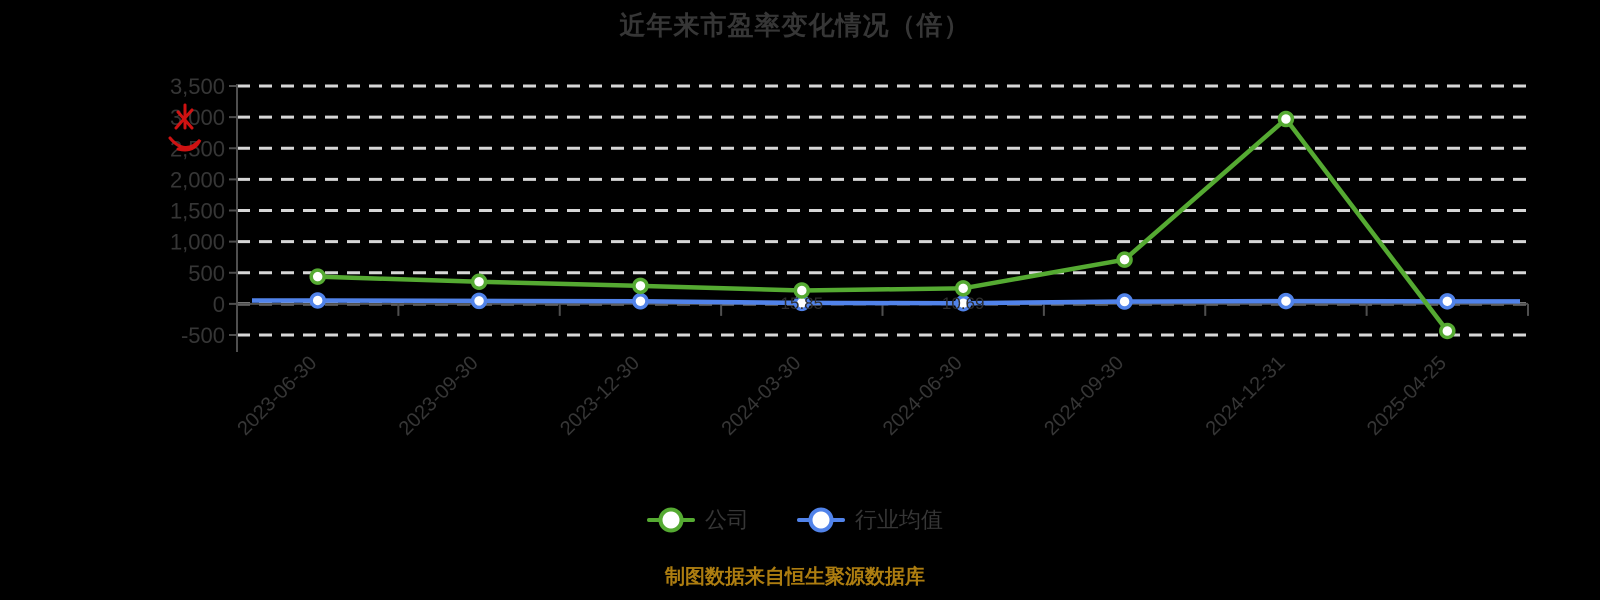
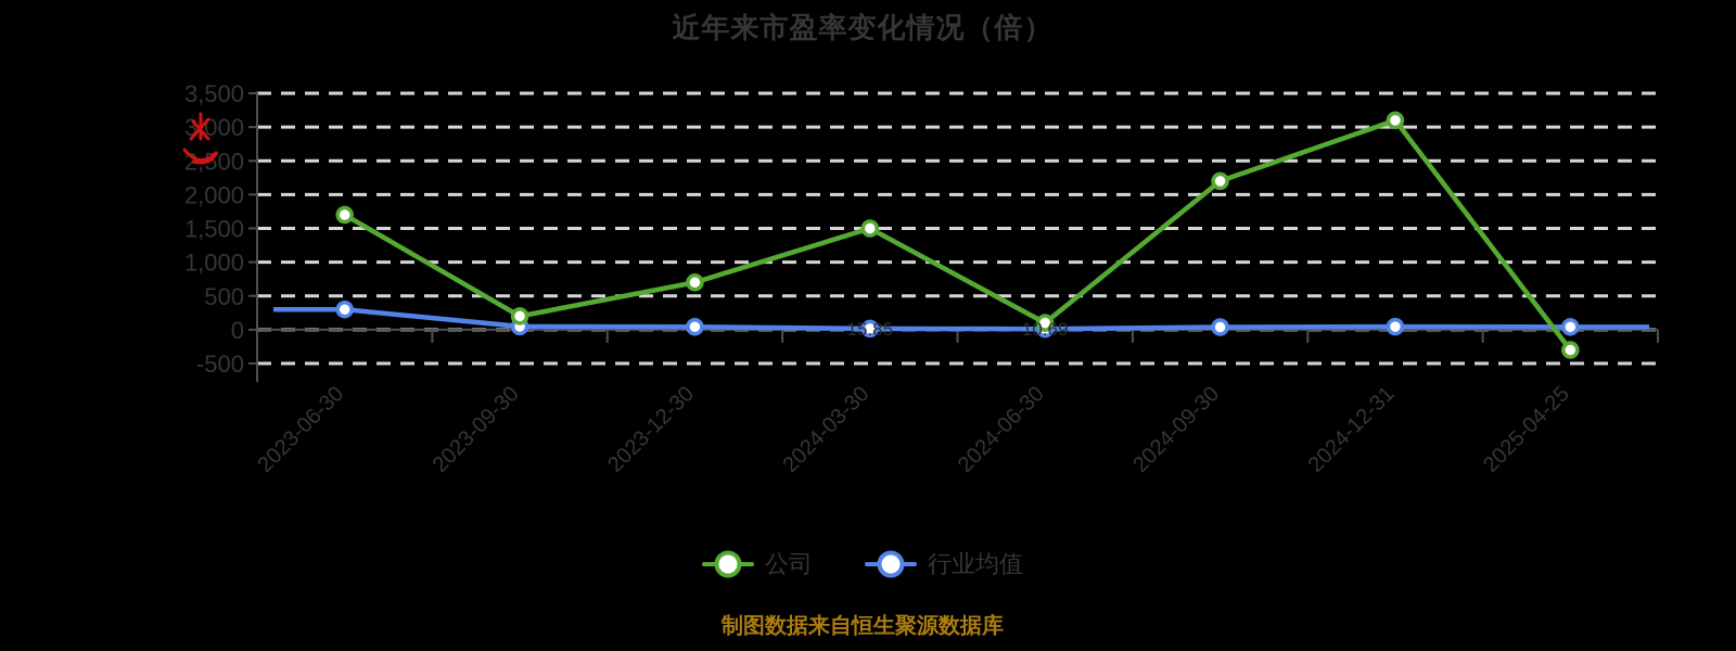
公司/2023-06-30: 400 -> 1700
行业均值/2023-06-30: 100 -> 300
公司/2023-09-30: 400 -> 200
公司/2023-12-30: 300 -> 700
公司/2024-03-30: 200 -> 1500
公司/2024-06-30: 200 -> 100
公司/2024-09-30: 700 -> 2200
公司/2024-12-31: 3000 -> 3100
公司/2025-04-25: -400 -> -300
